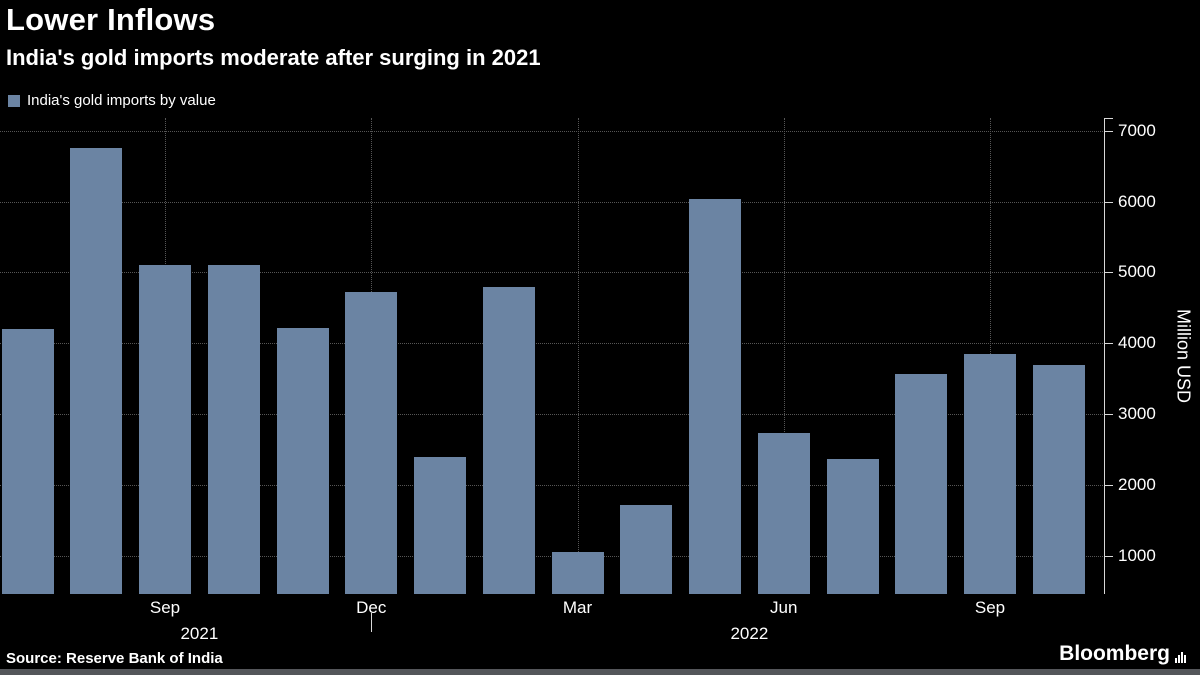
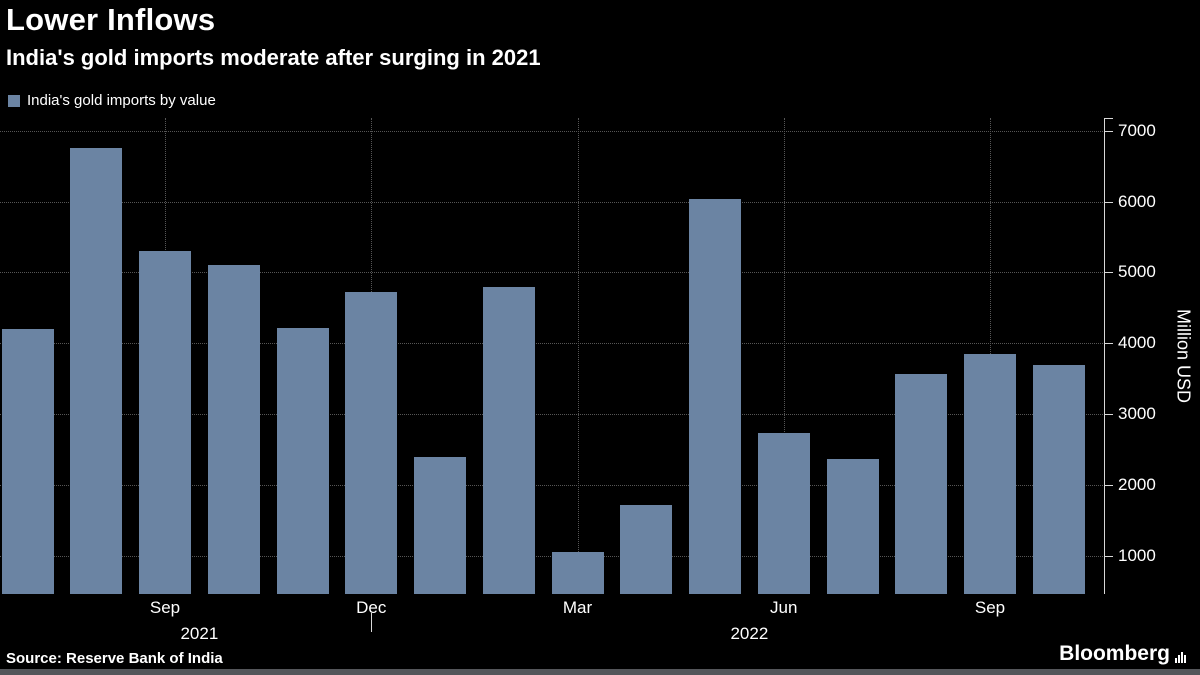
Sep 2021: 5100 -> 5300
